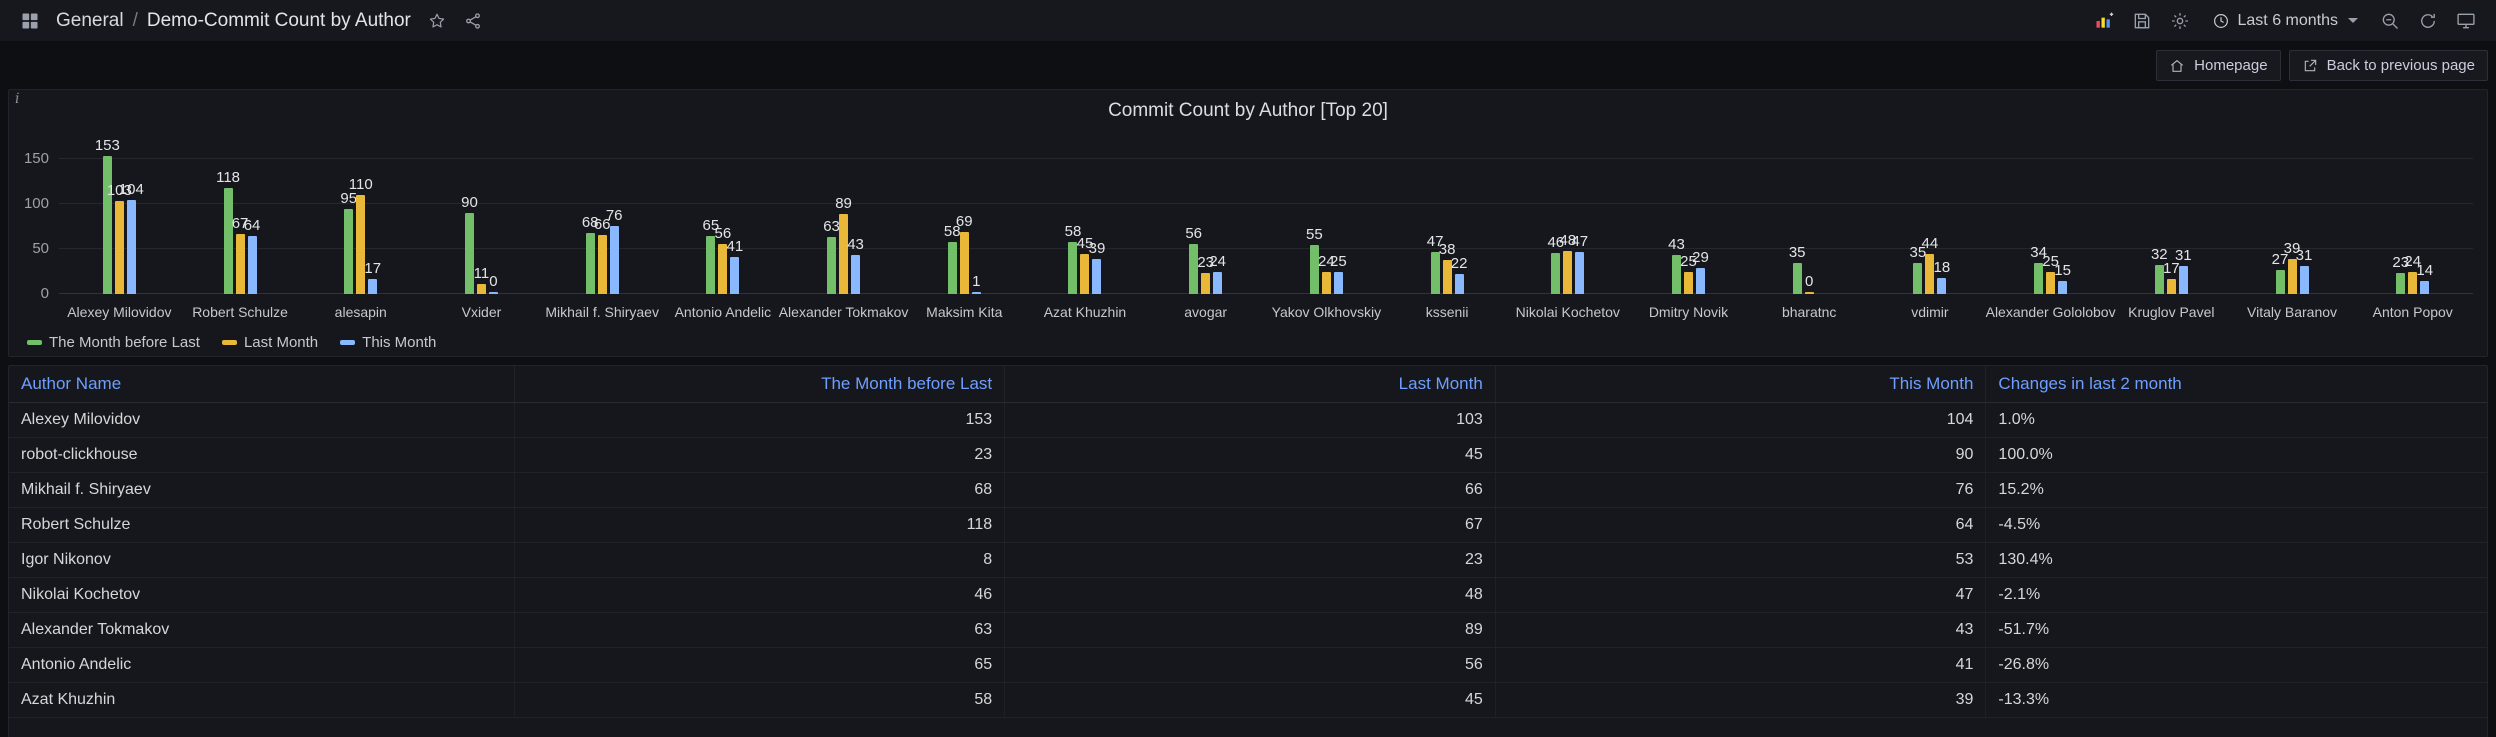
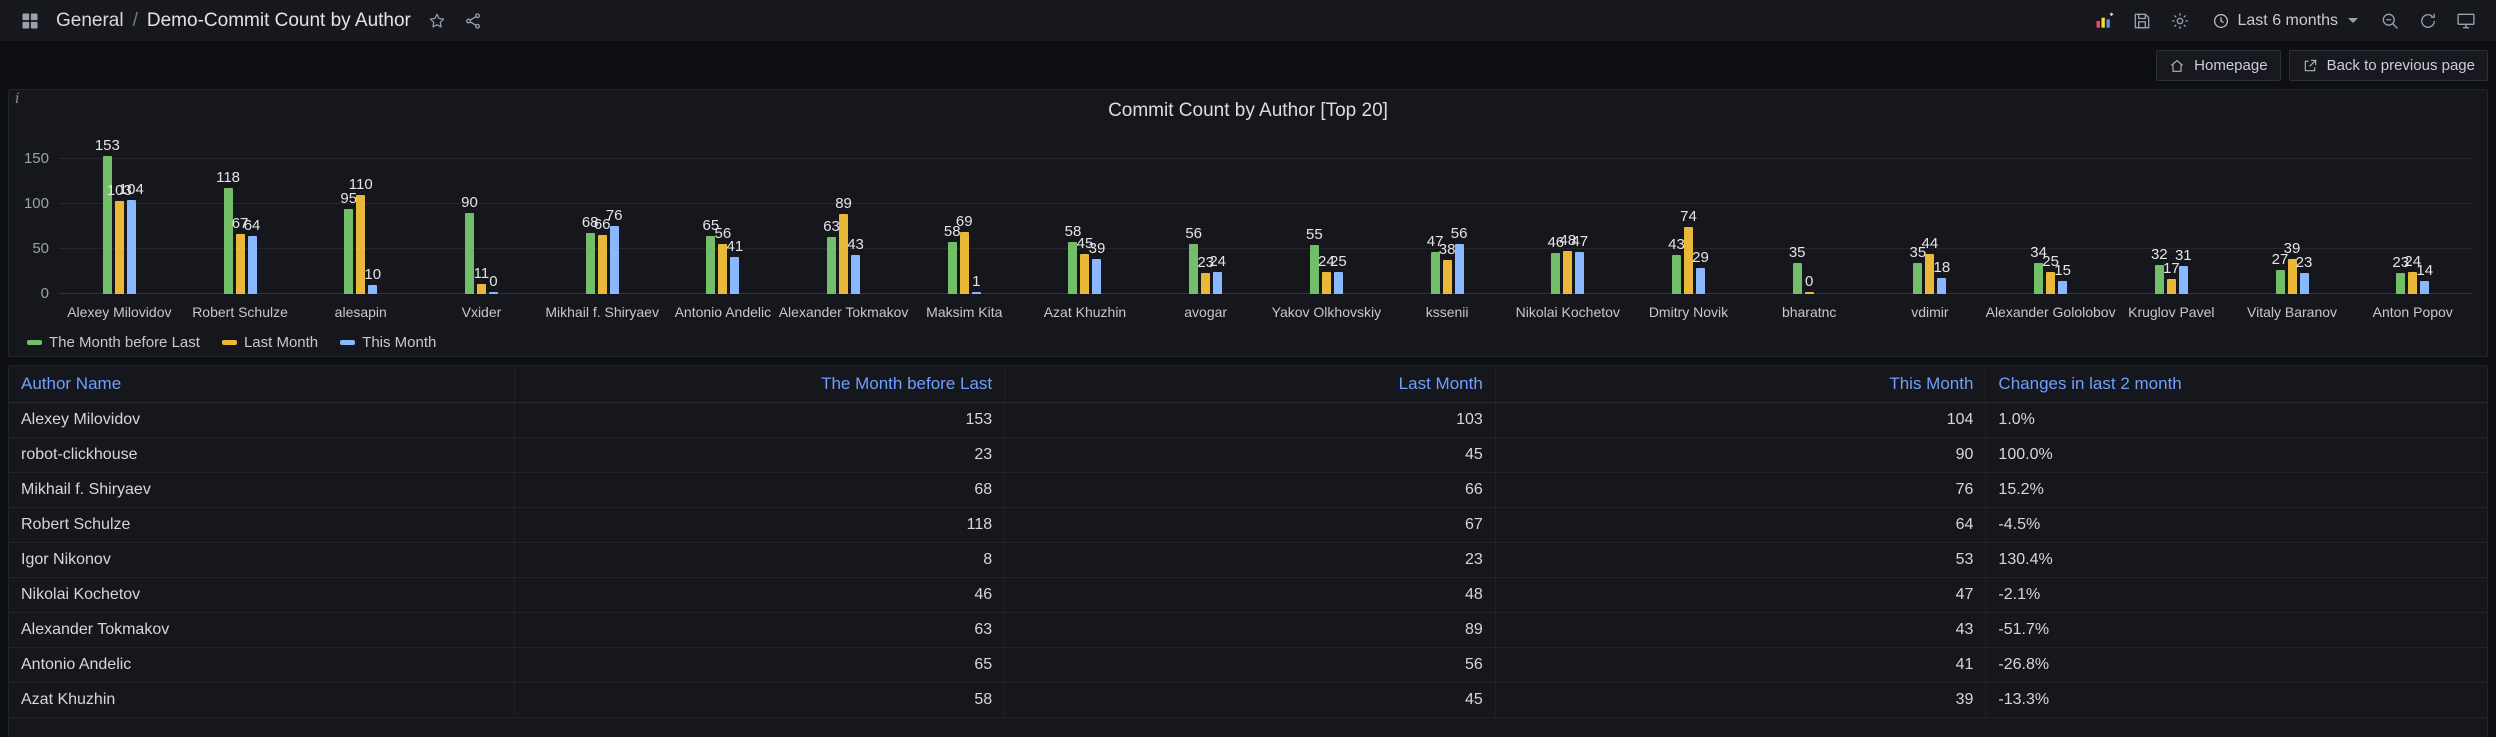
This Month/alesapin: 17 -> 10
This Month/kssenii: 22 -> 56
Last Month/Dmitry Novik: 25 -> 74
This Month/Vitaly Baranov: 31 -> 23
